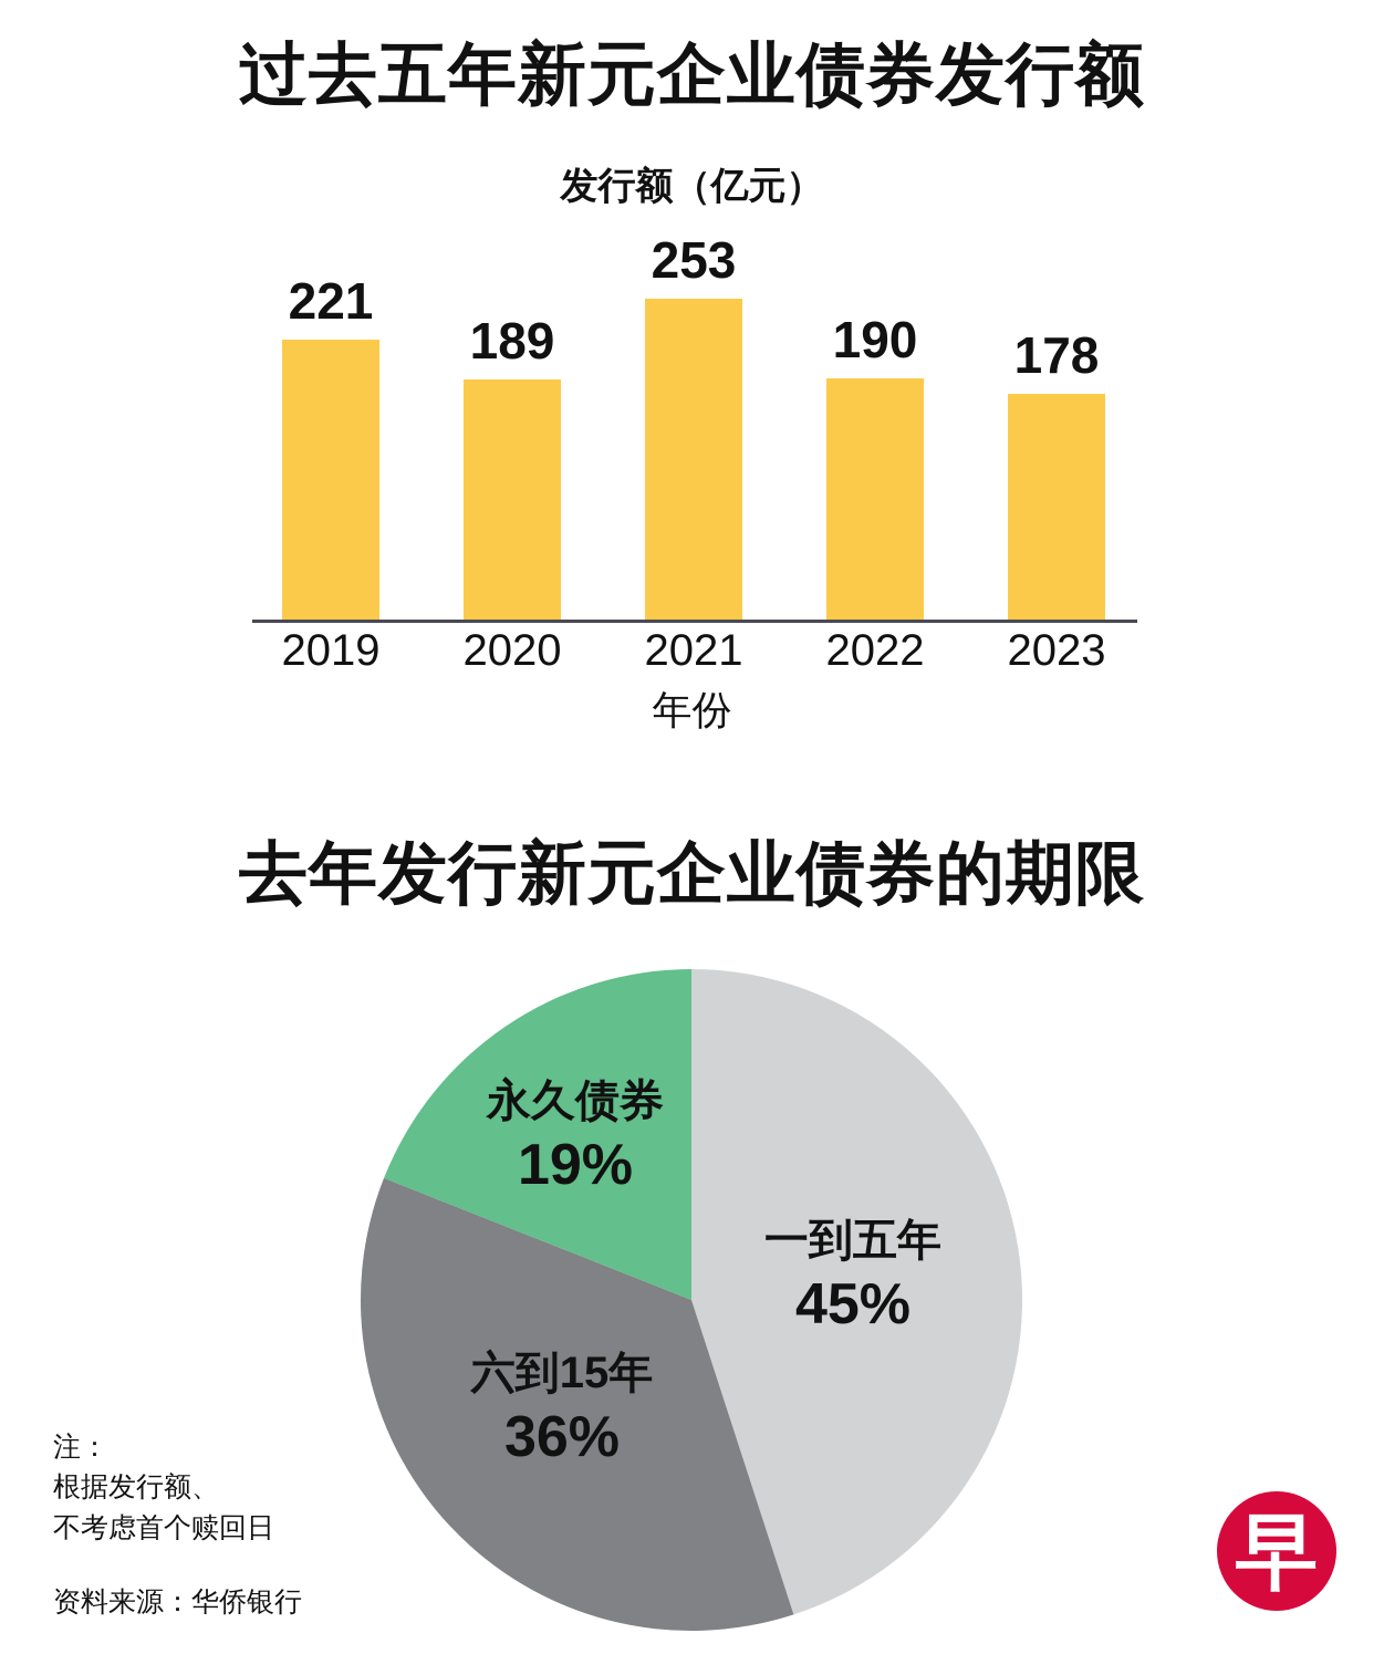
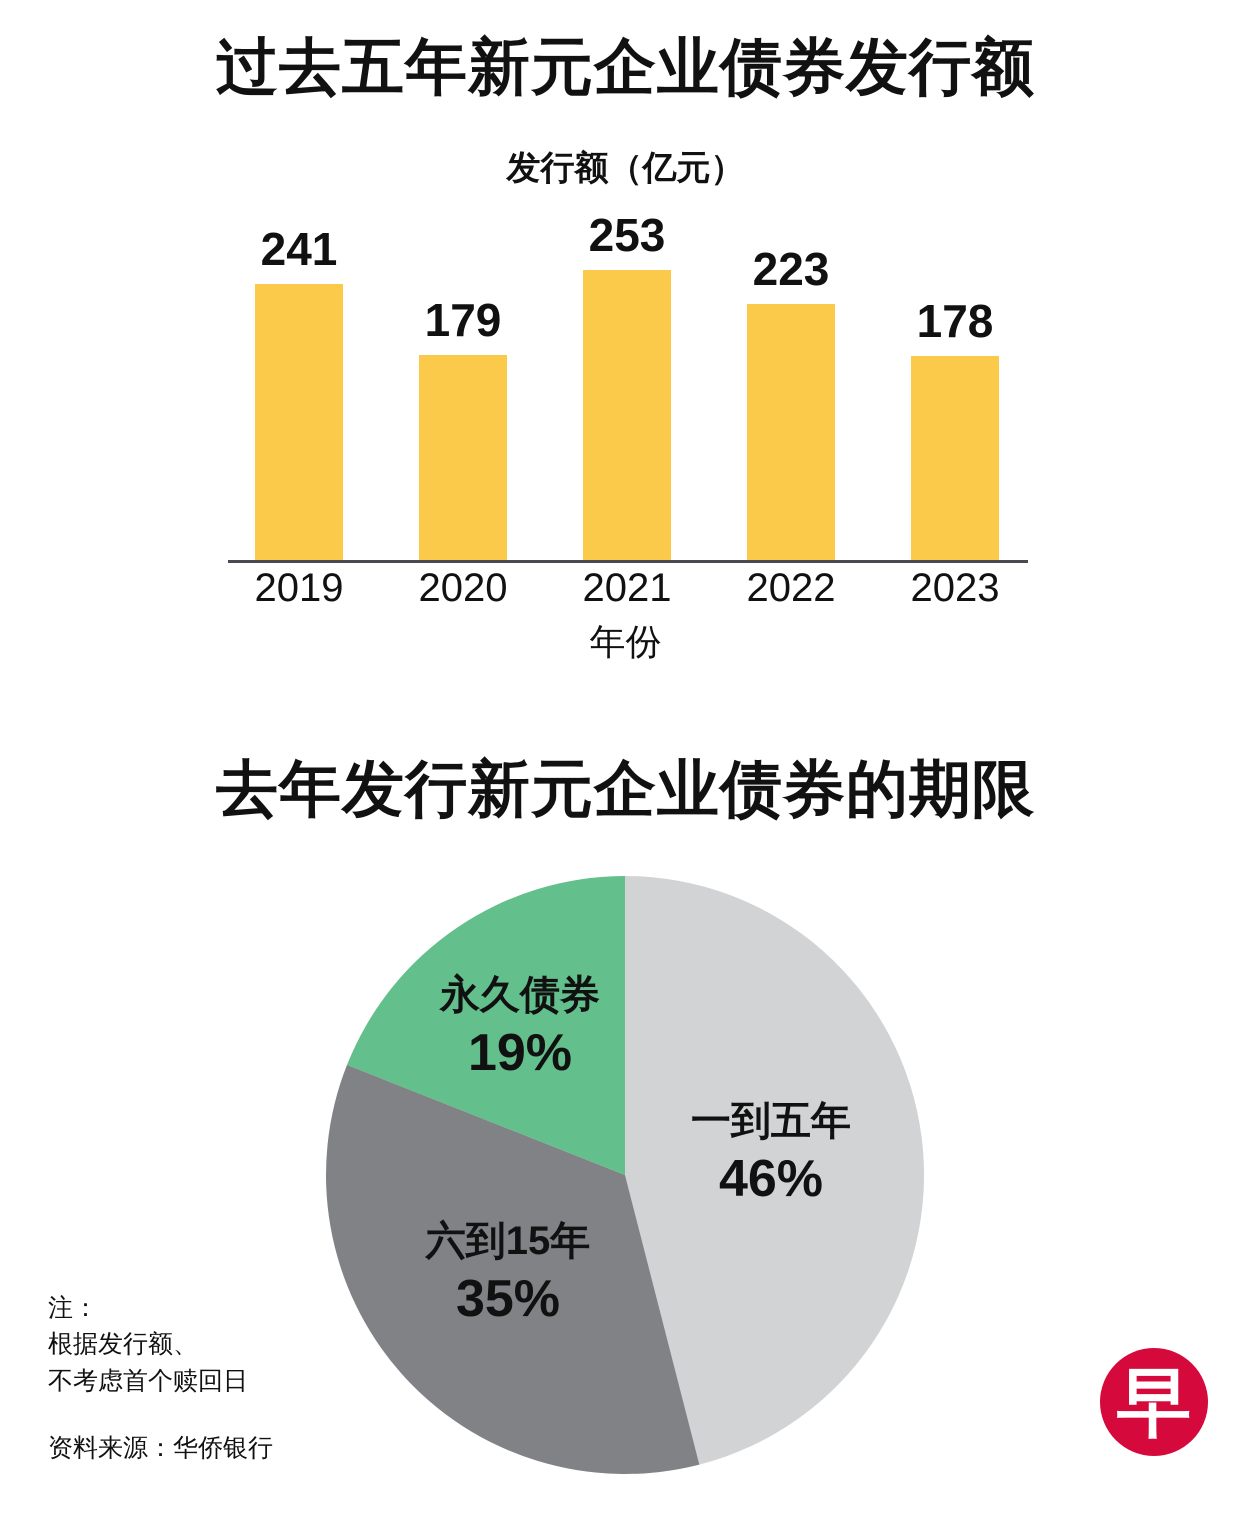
过去五年新元企业债券发行额/2019: 221 -> 241
过去五年新元企业债券发行额/2020: 189 -> 179
过去五年新元企业债券发行额/2022: 190 -> 223
去年发行新元企业债券的期限/一到五年: 45% -> 46%
去年发行新元企业债券的期限/六到15年: 36% -> 35%
